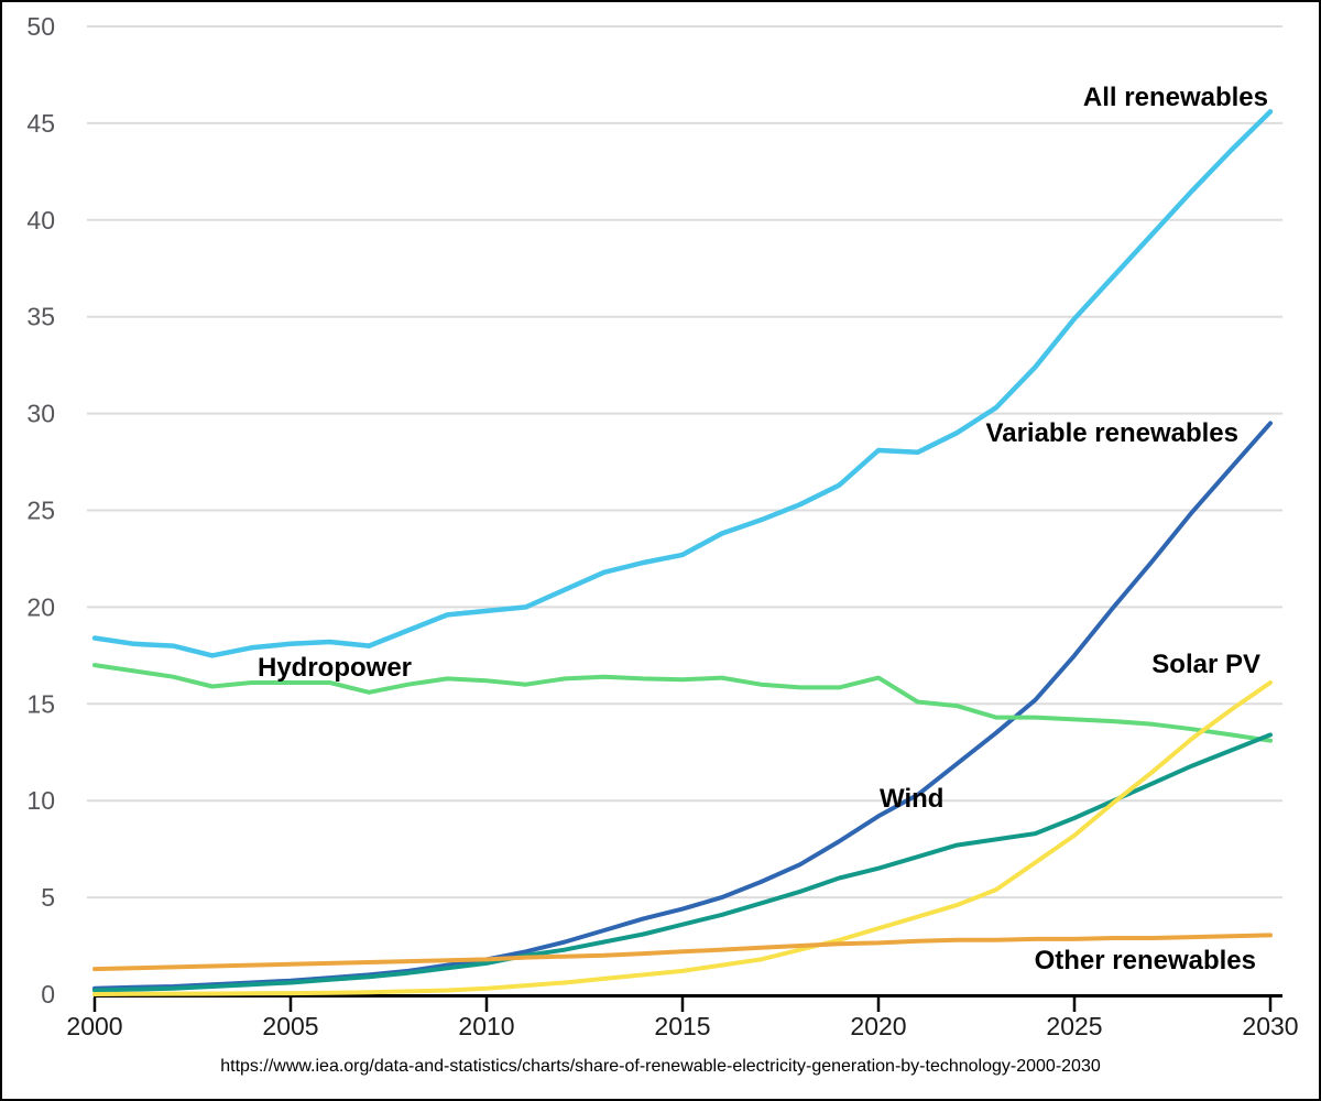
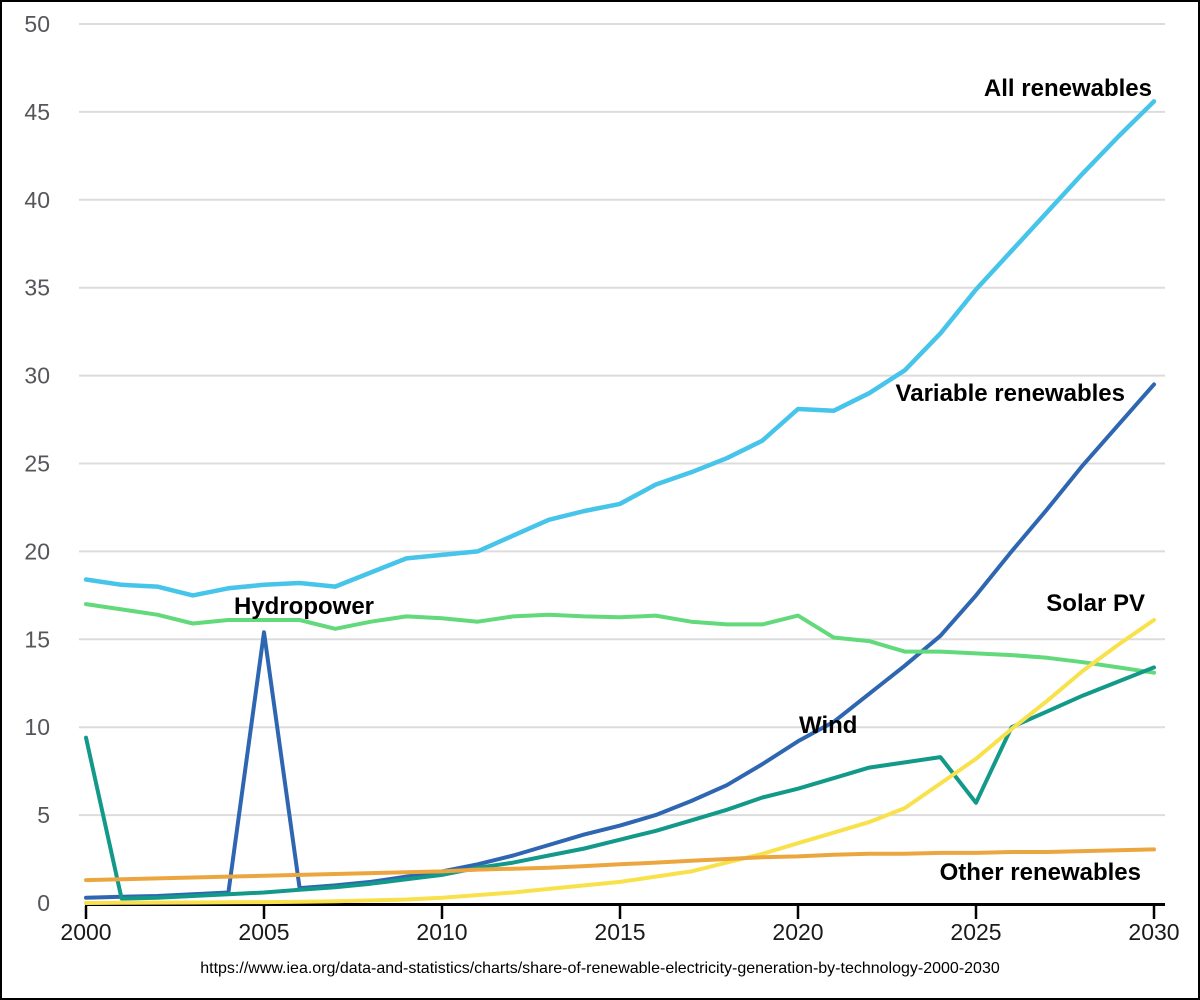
Wind/2000: 0.2 -> 9.4
Variable renewables/2005: 0.7 -> 15.4
Wind/2025: 9.1 -> 5.7
